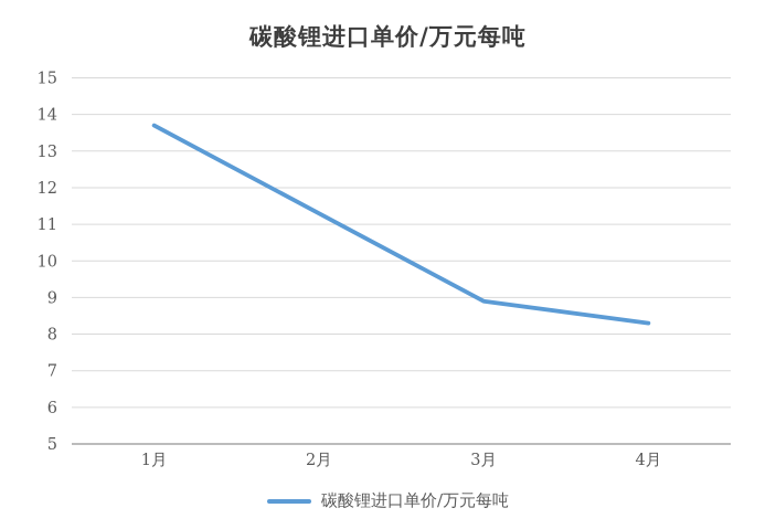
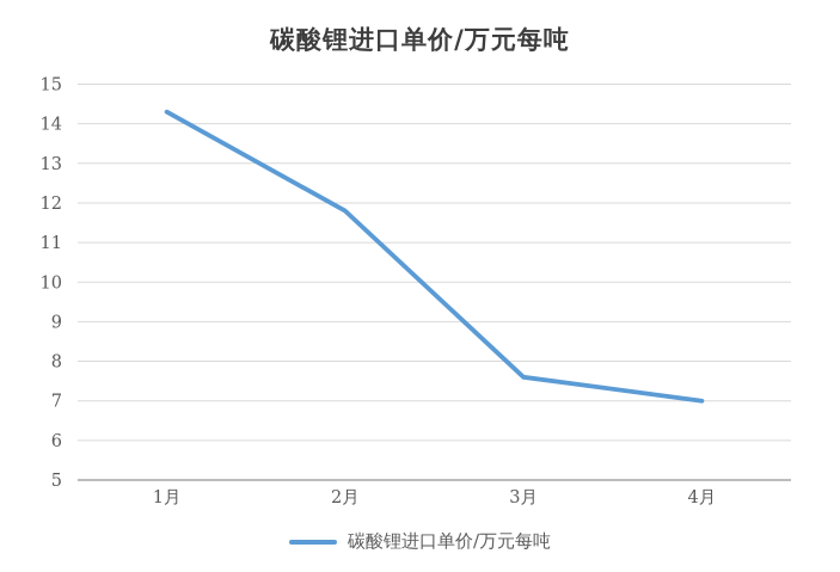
1月: 13.7 -> 14.3
2月: 11.3 -> 11.8
3月: 8.9 -> 7.6
4月: 8.3 -> 7.0
